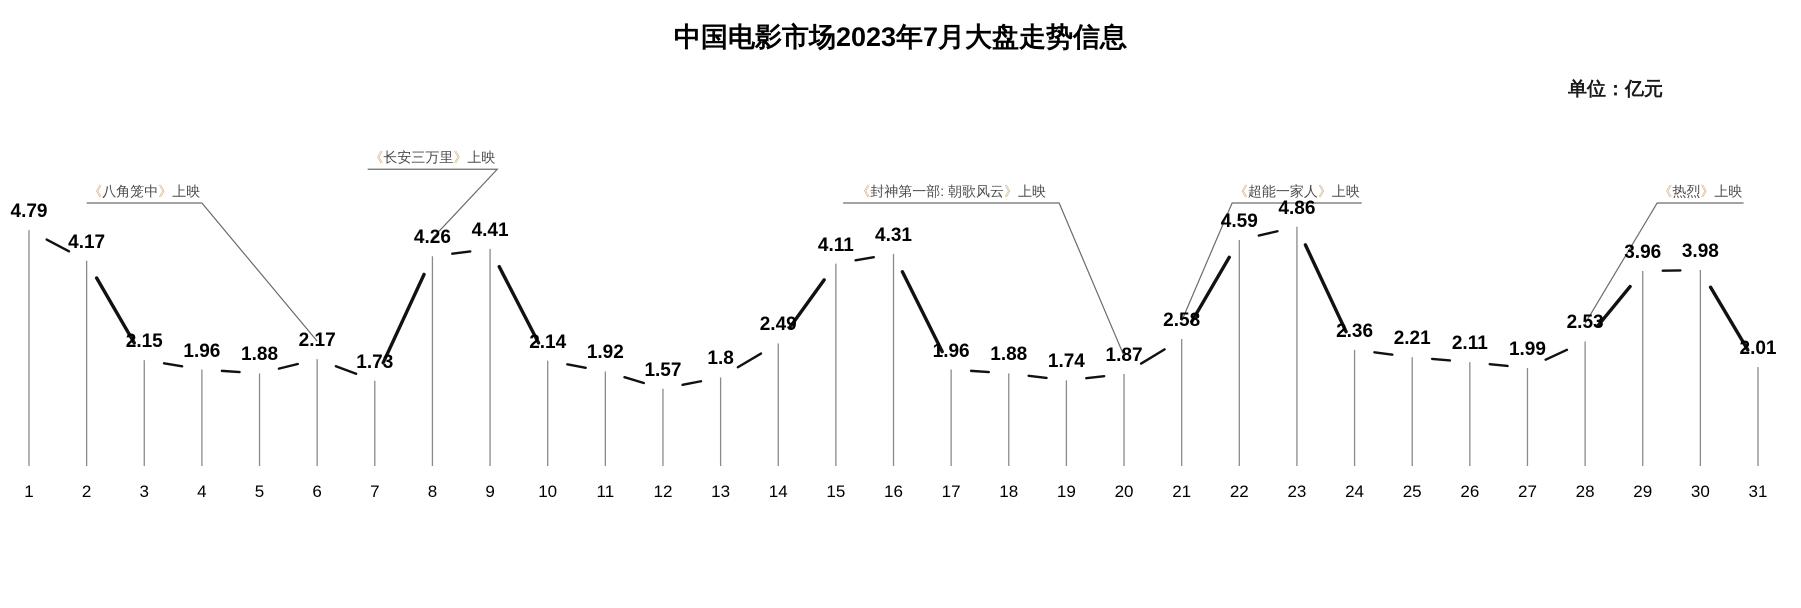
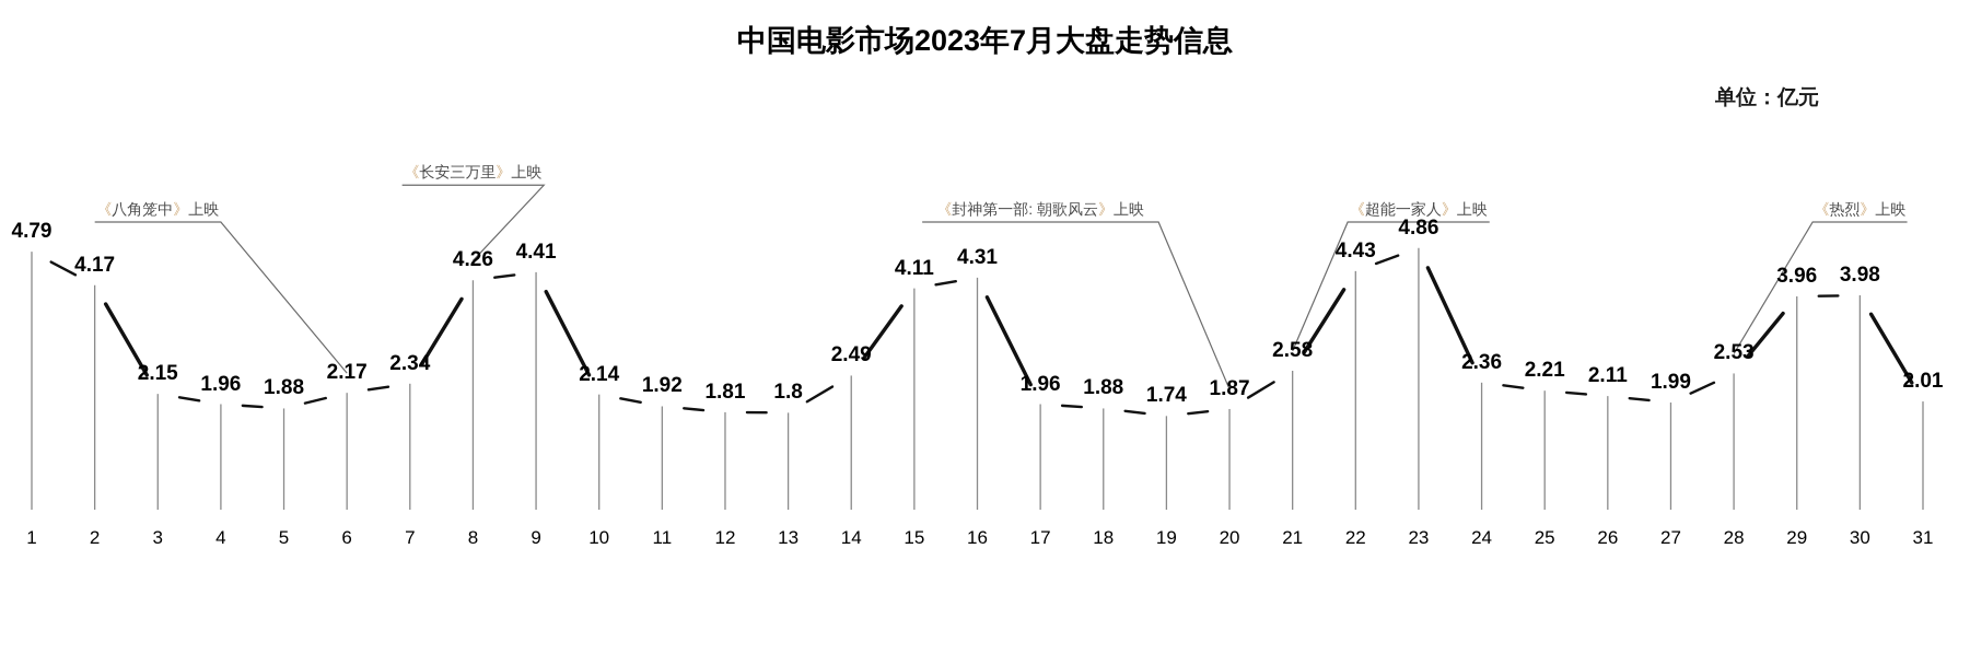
7: 1.73 -> 2.34
12: 1.57 -> 1.81
22: 4.59 -> 4.43
